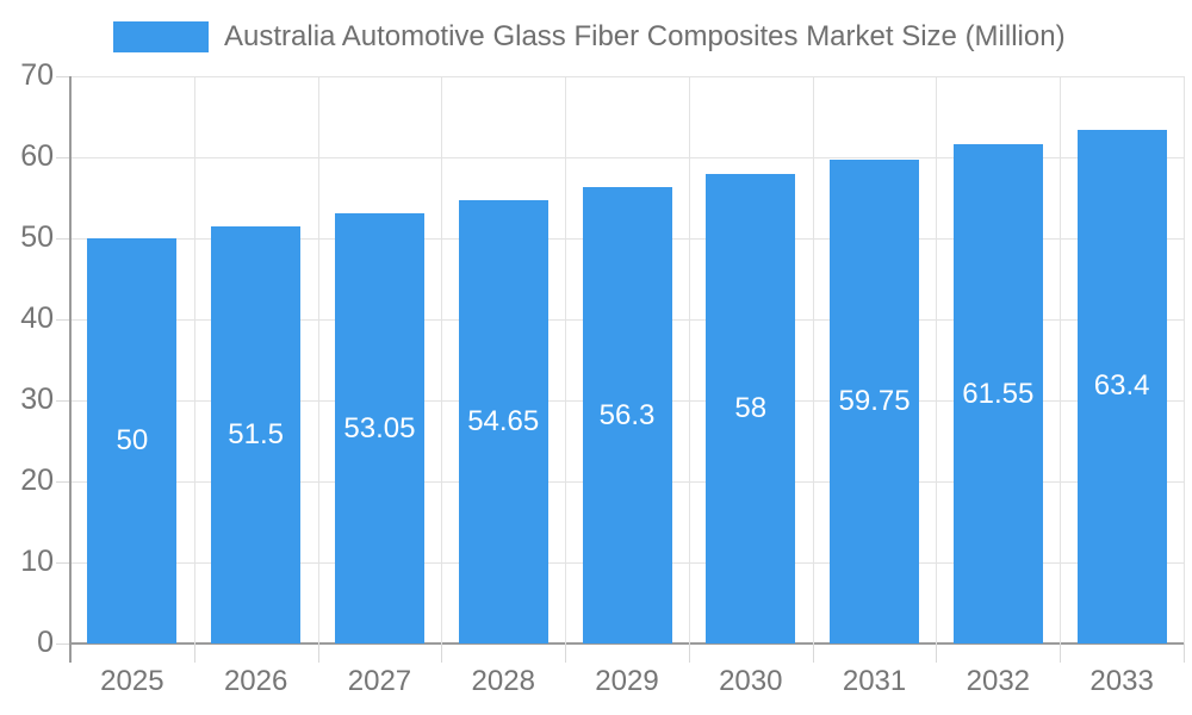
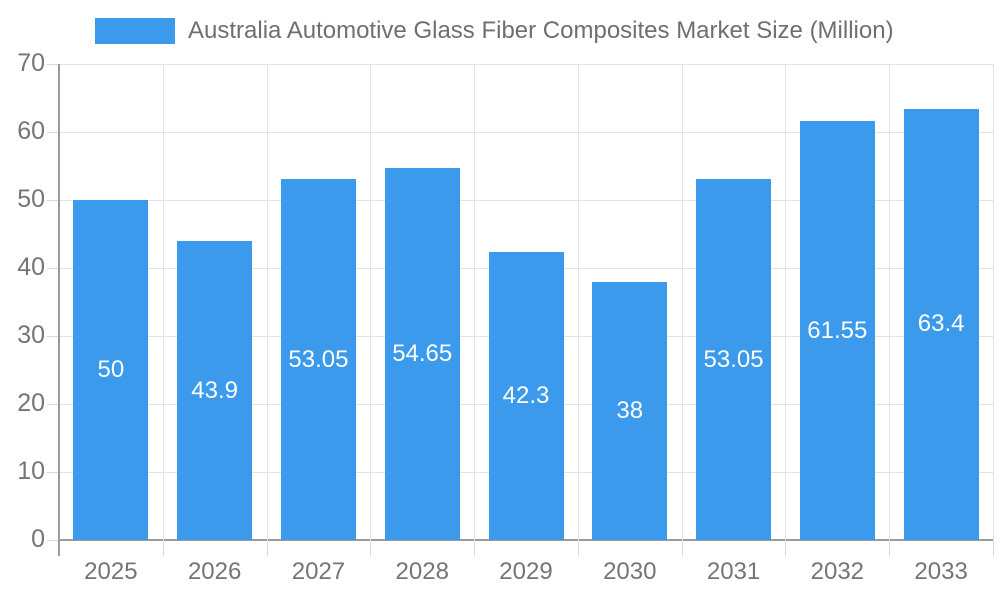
2026: 51.5 -> 43.9
2029: 56.3 -> 42.3
2030: 58 -> 38
2031: 59.75 -> 53.05
